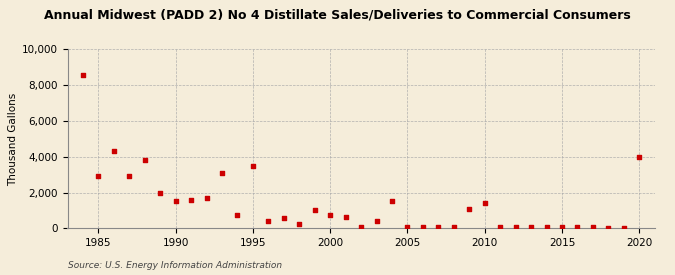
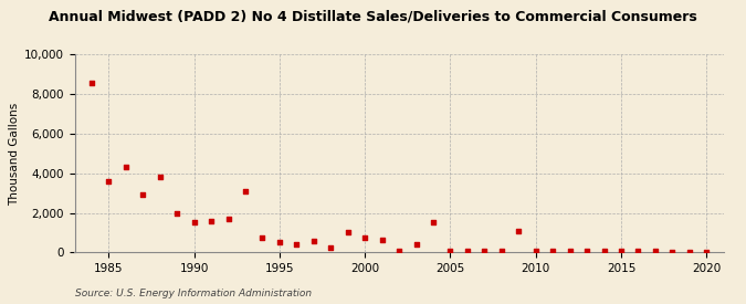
1985: 2,900 -> 3,600
1995: 3,500 -> 500
2010: 1,400 -> 0
2020: 4,000 -> 0
